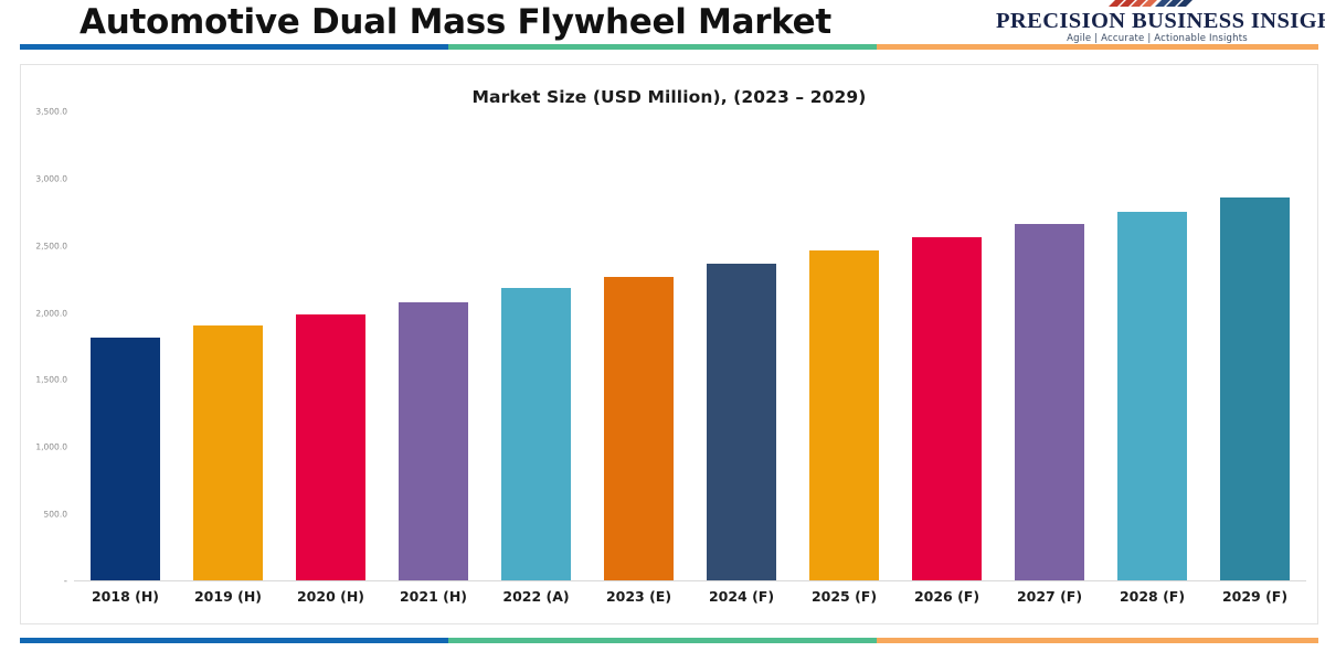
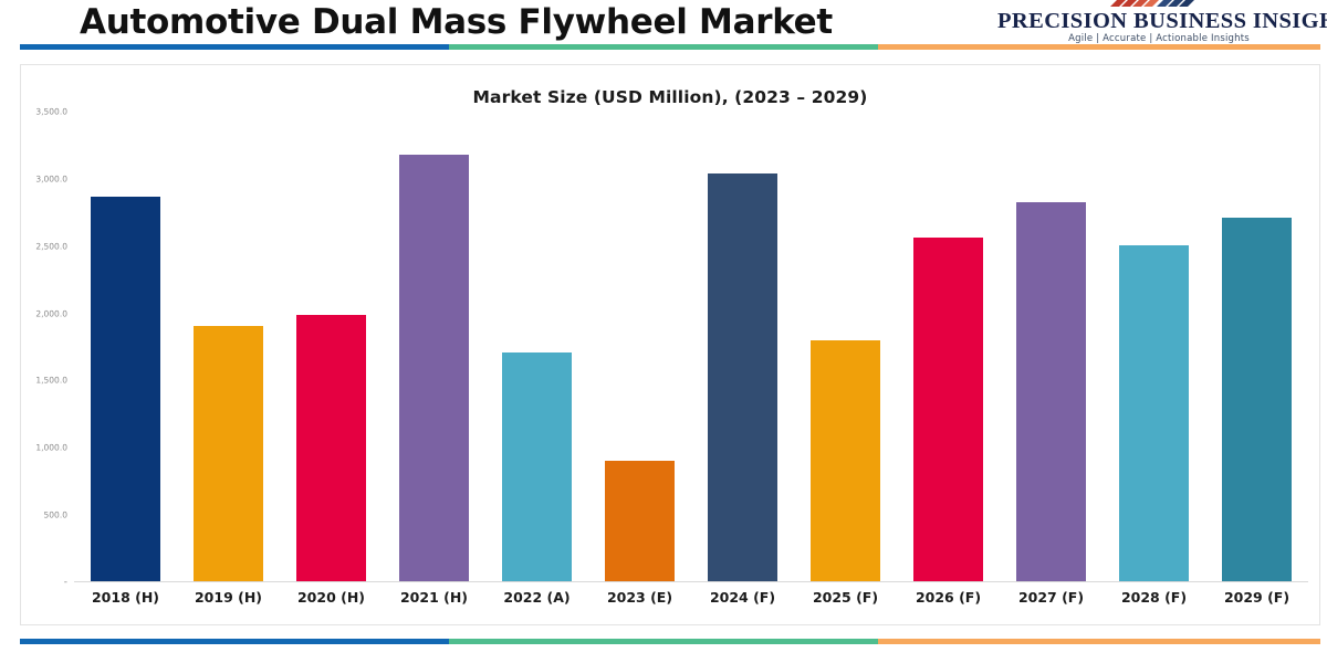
2018 (H): 1820 -> 2870
2021 (H): 2080 -> 3180
2022 (A): 2180 -> 1710
2023 (E): 2260 -> 900
2024 (F): 2360 -> 3040
2025 (F): 2460 -> 1800
2027 (F): 2660 -> 2830
2028 (F): 2760 -> 2510
2029 (F): 2860 -> 2710
